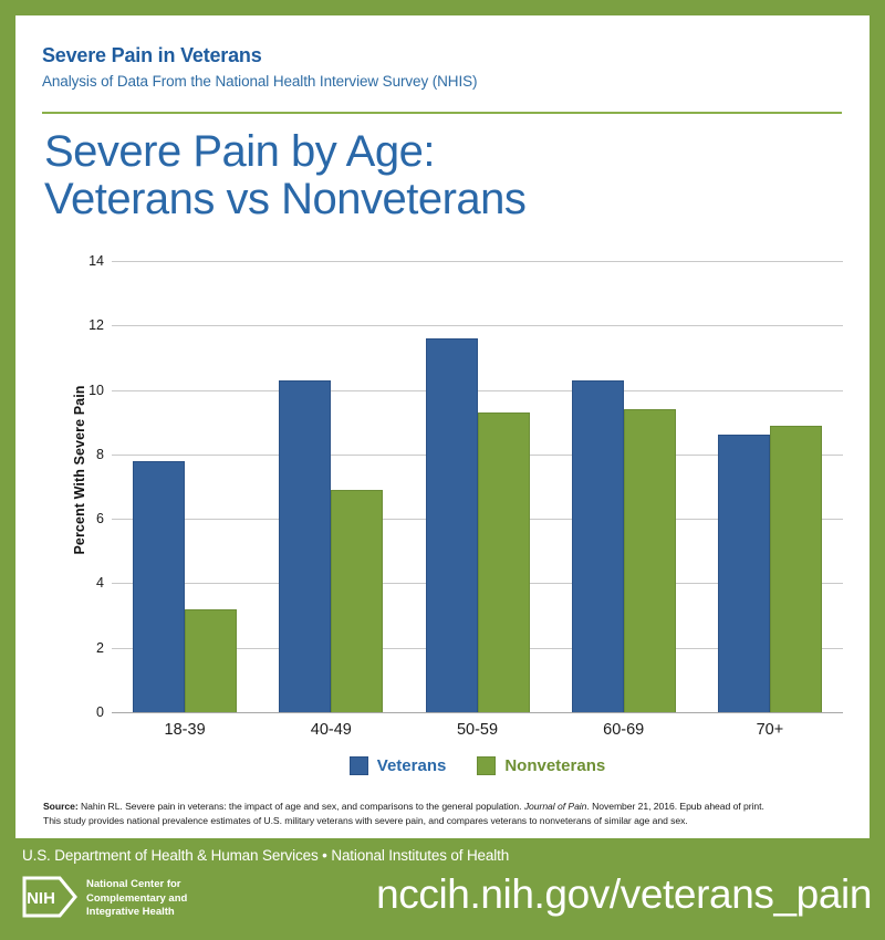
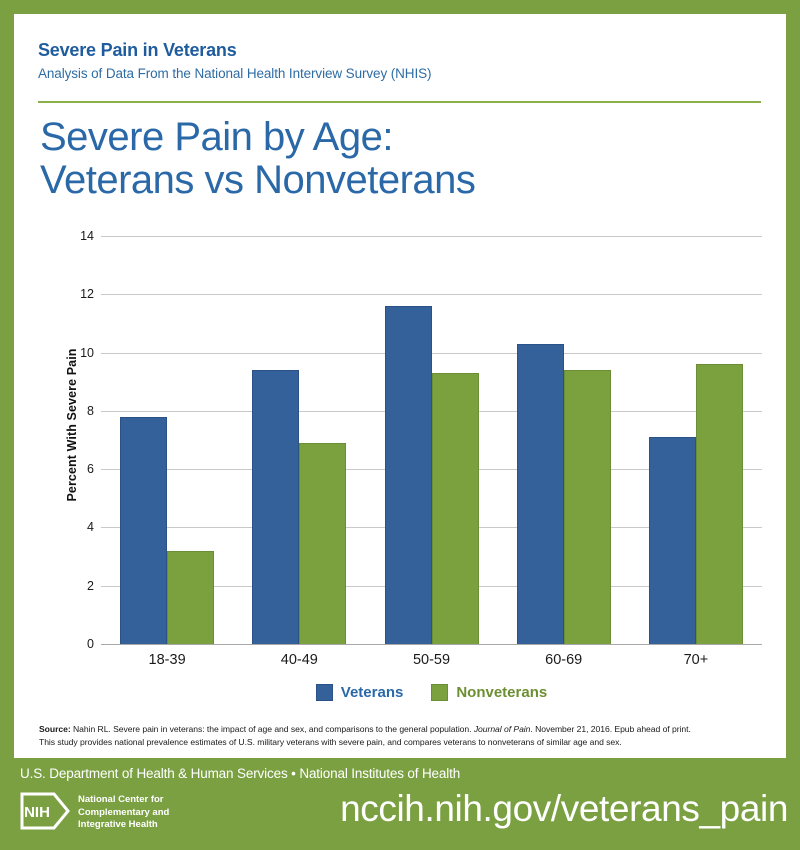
Veterans/40-49: 10.3 -> 9.4
Veterans/70+: 8.6 -> 7.1
Nonveterans/70+: 8.9 -> 9.6
